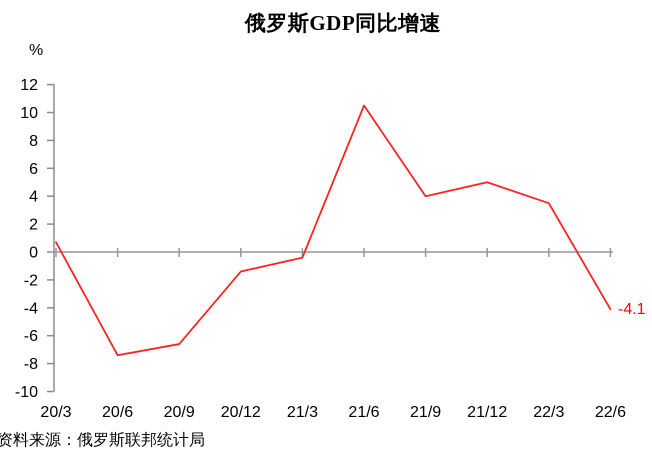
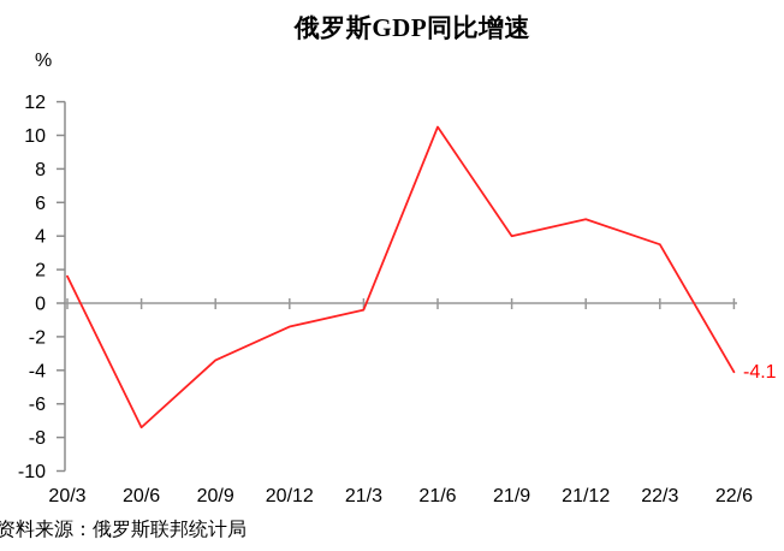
20/3: 0.7 -> 1.6
20/9: -6.6 -> -3.4
